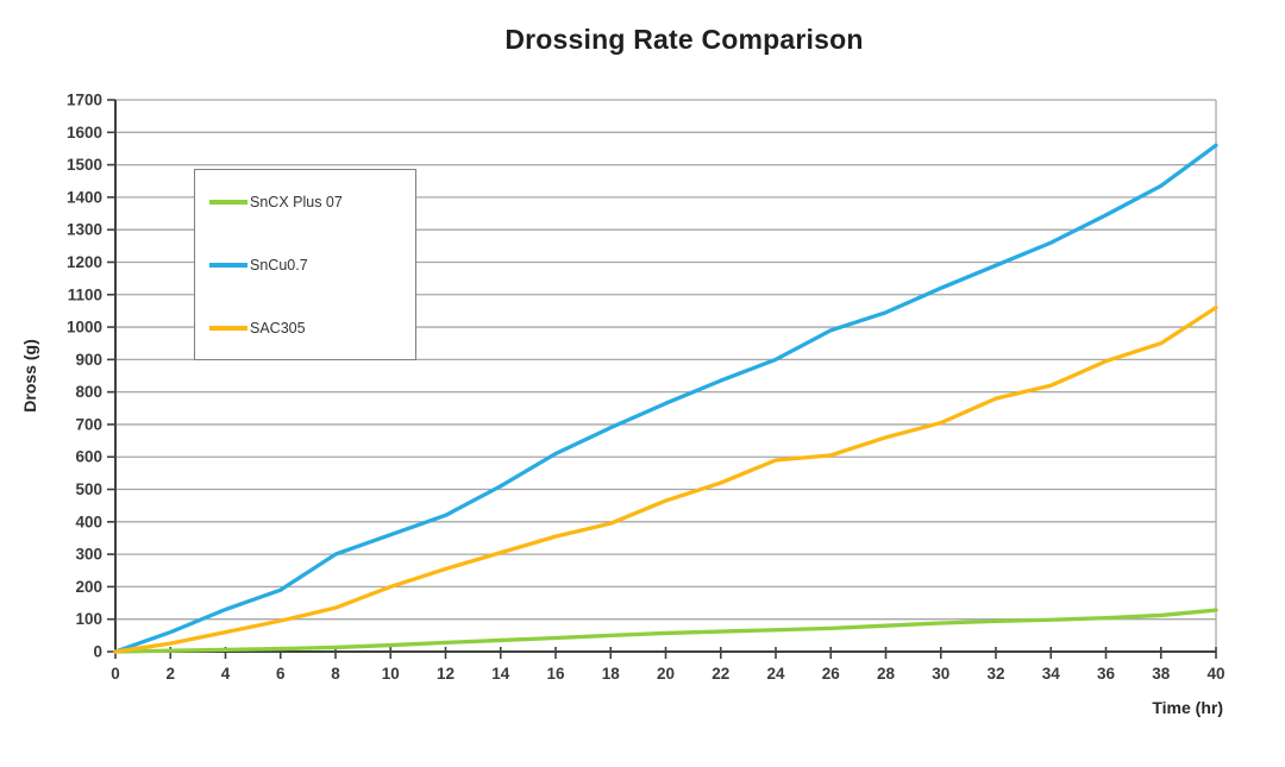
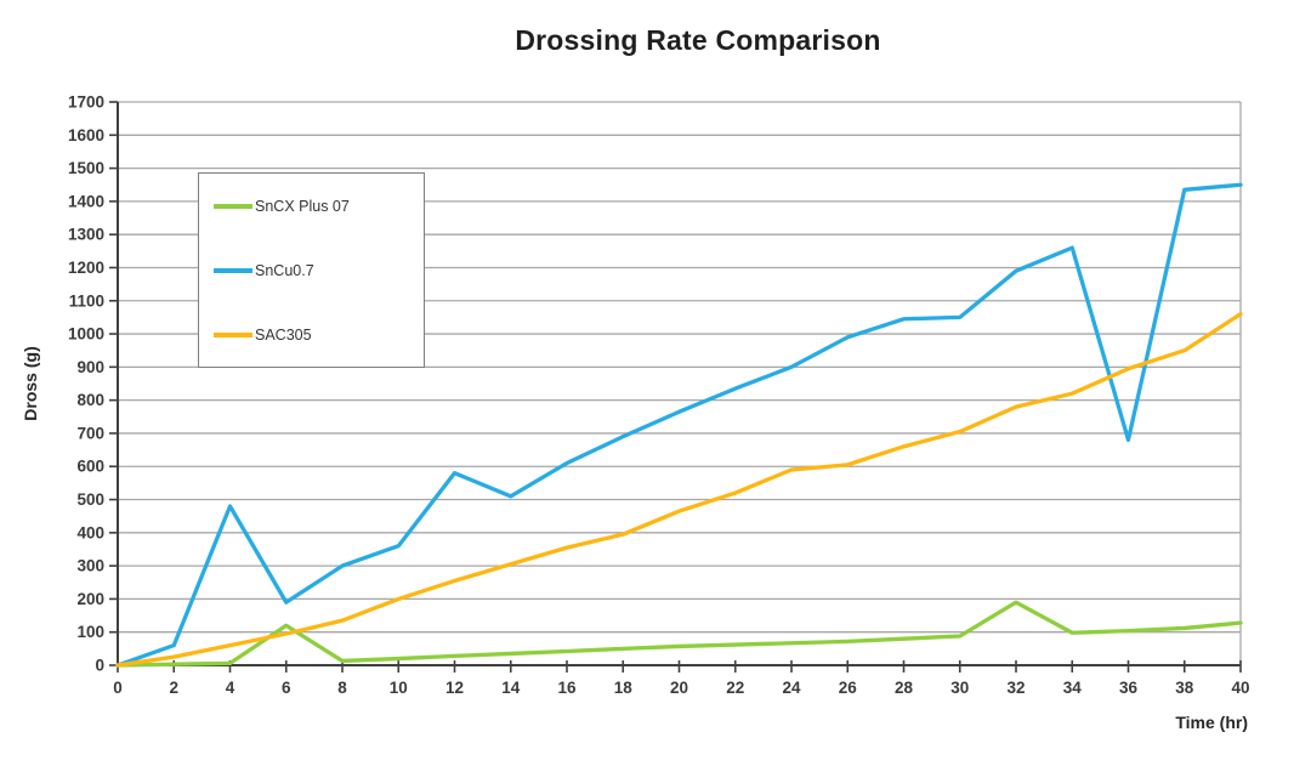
SnCu0.7/4: 130 -> 480
SnCX Plus 07/6: 10 -> 120
SnCu0.7/12: 420 -> 580
SnCu0.7/30: 1120 -> 1050
SnCX Plus 07/32: 90 -> 190
SnCu0.7/36: 1340 -> 680
SnCu0.7/40: 1560 -> 1450
